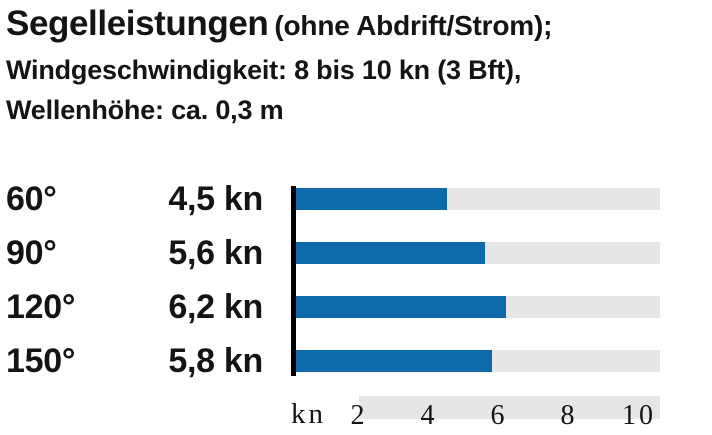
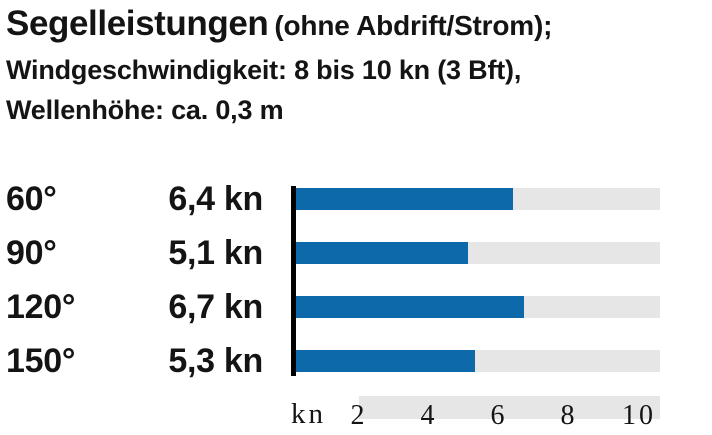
60°: 4,5 -> 6,4
90°: 5,6 -> 5,1
120°: 6,2 -> 6,7
150°: 5,8 -> 5,3
